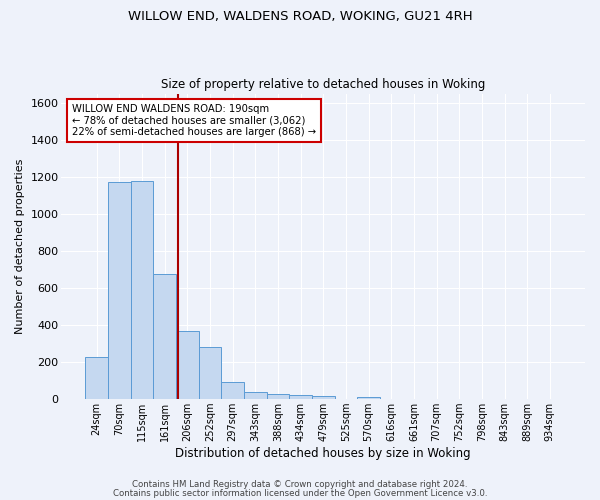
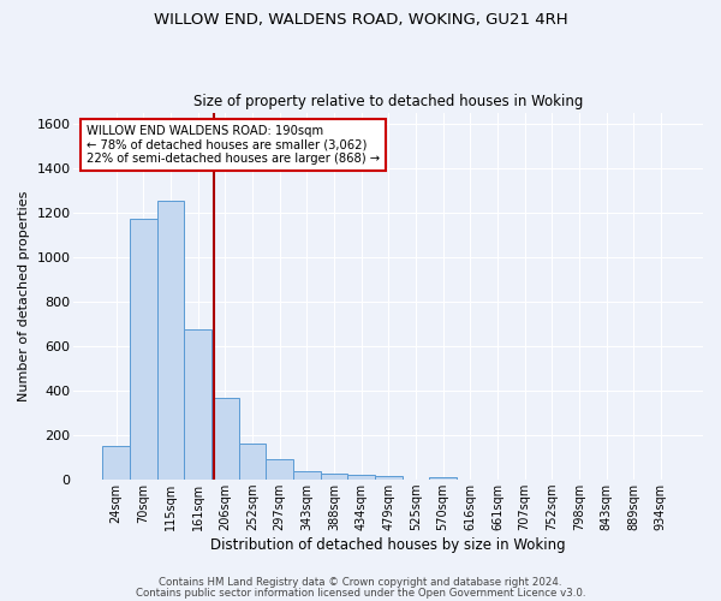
24sqm: 230 -> 150
115sqm: 1180 -> 1260
252sqm: 280 -> 160
